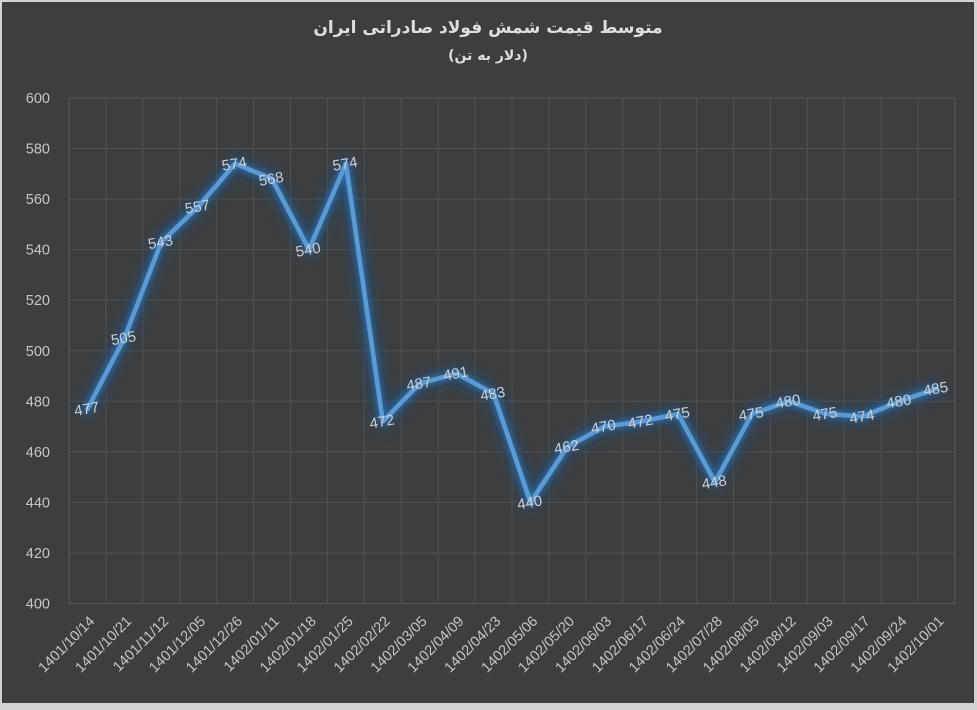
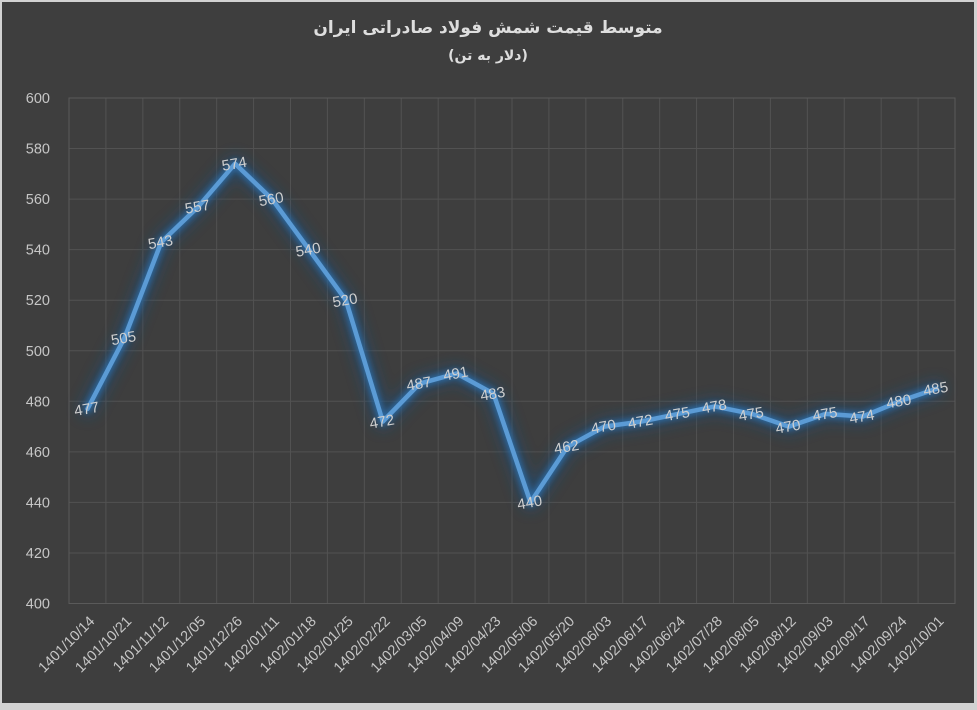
1402/01/11: 568 -> 560
1402/01/25: 574 -> 520
1402/07/28: 448 -> 478
1402/08/12: 480 -> 470
